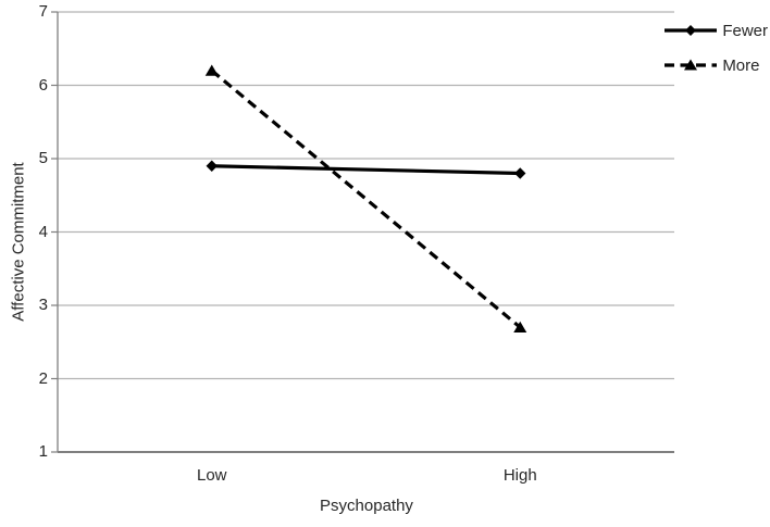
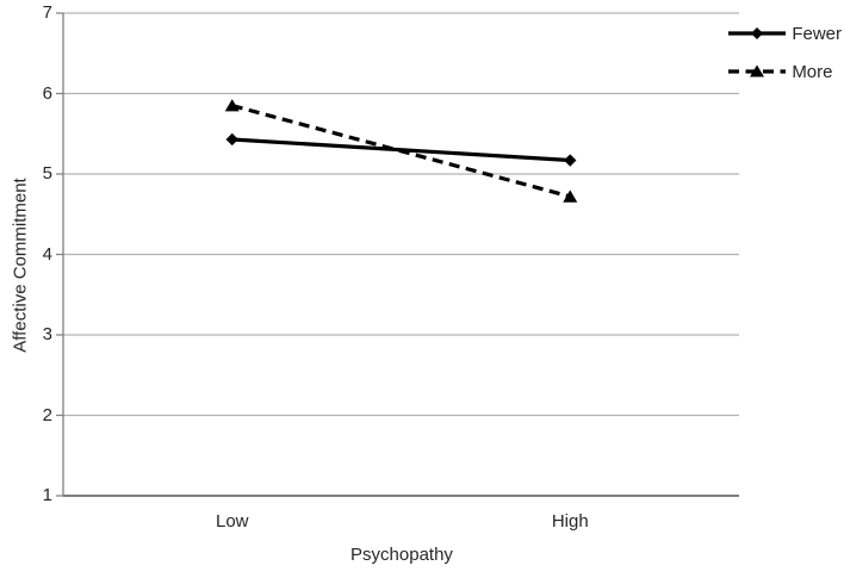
Fewer/Low: 4.9 -> 5.4
More/Low: 6.2 -> 5.8
Fewer/High: 4.8 -> 5.2
More/High: 2.7 -> 4.7
